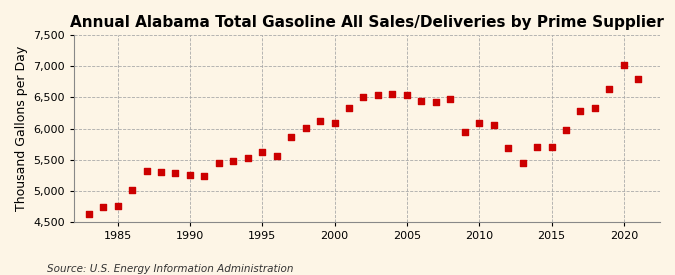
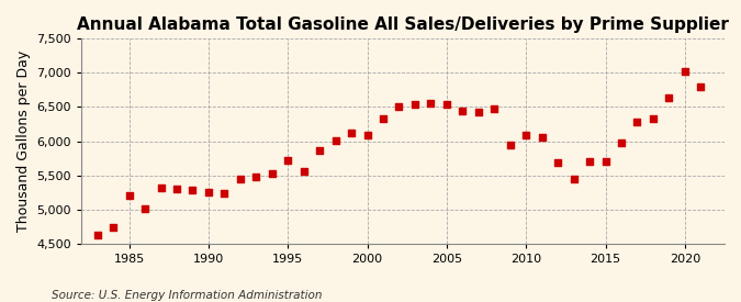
1985: 4,760 -> 5,200
1995: 5,630 -> 5,720
